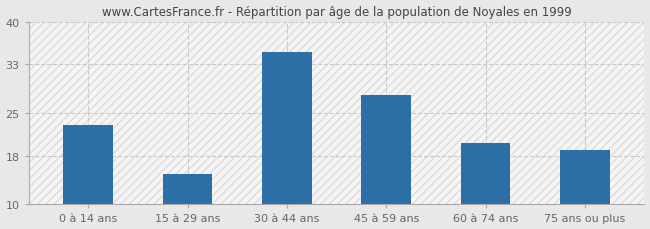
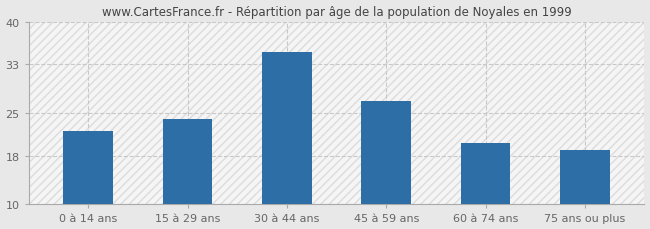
0 à 14 ans: 23 -> 22
15 à 29 ans: 15 -> 24
45 à 59 ans: 28 -> 27
